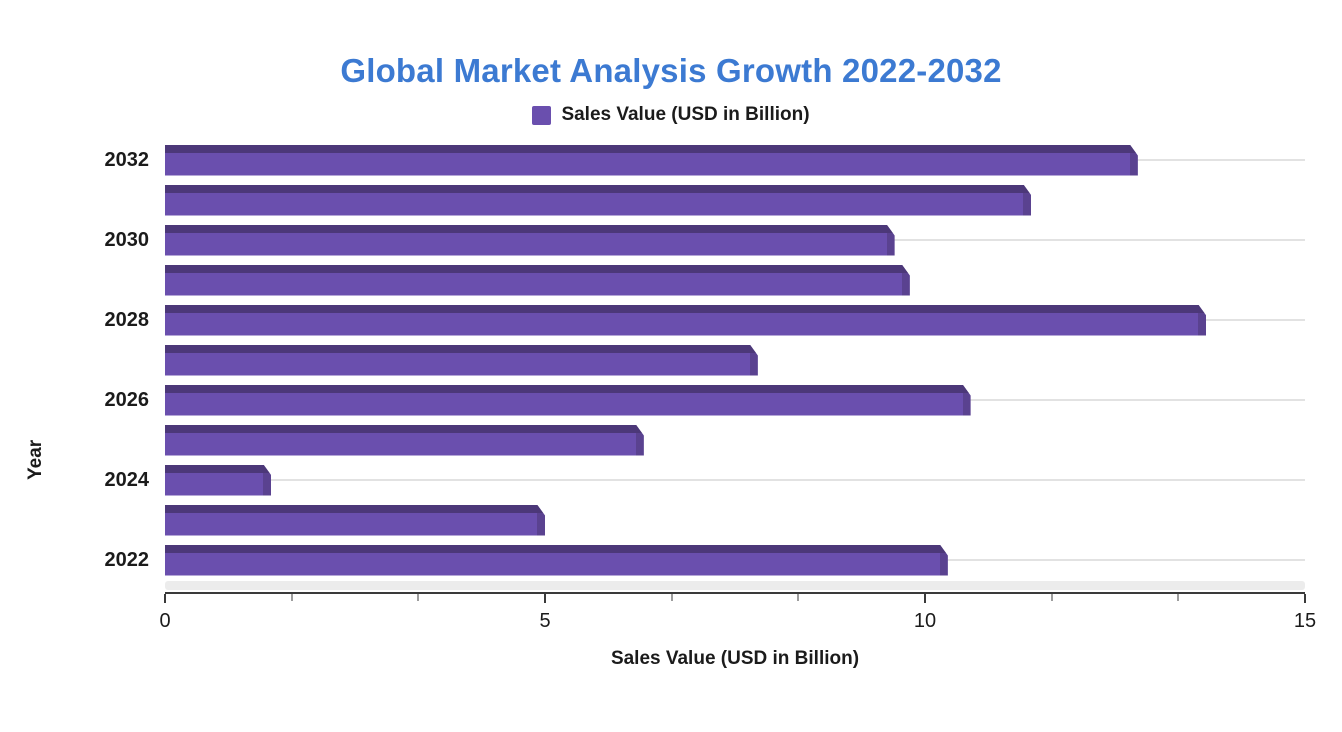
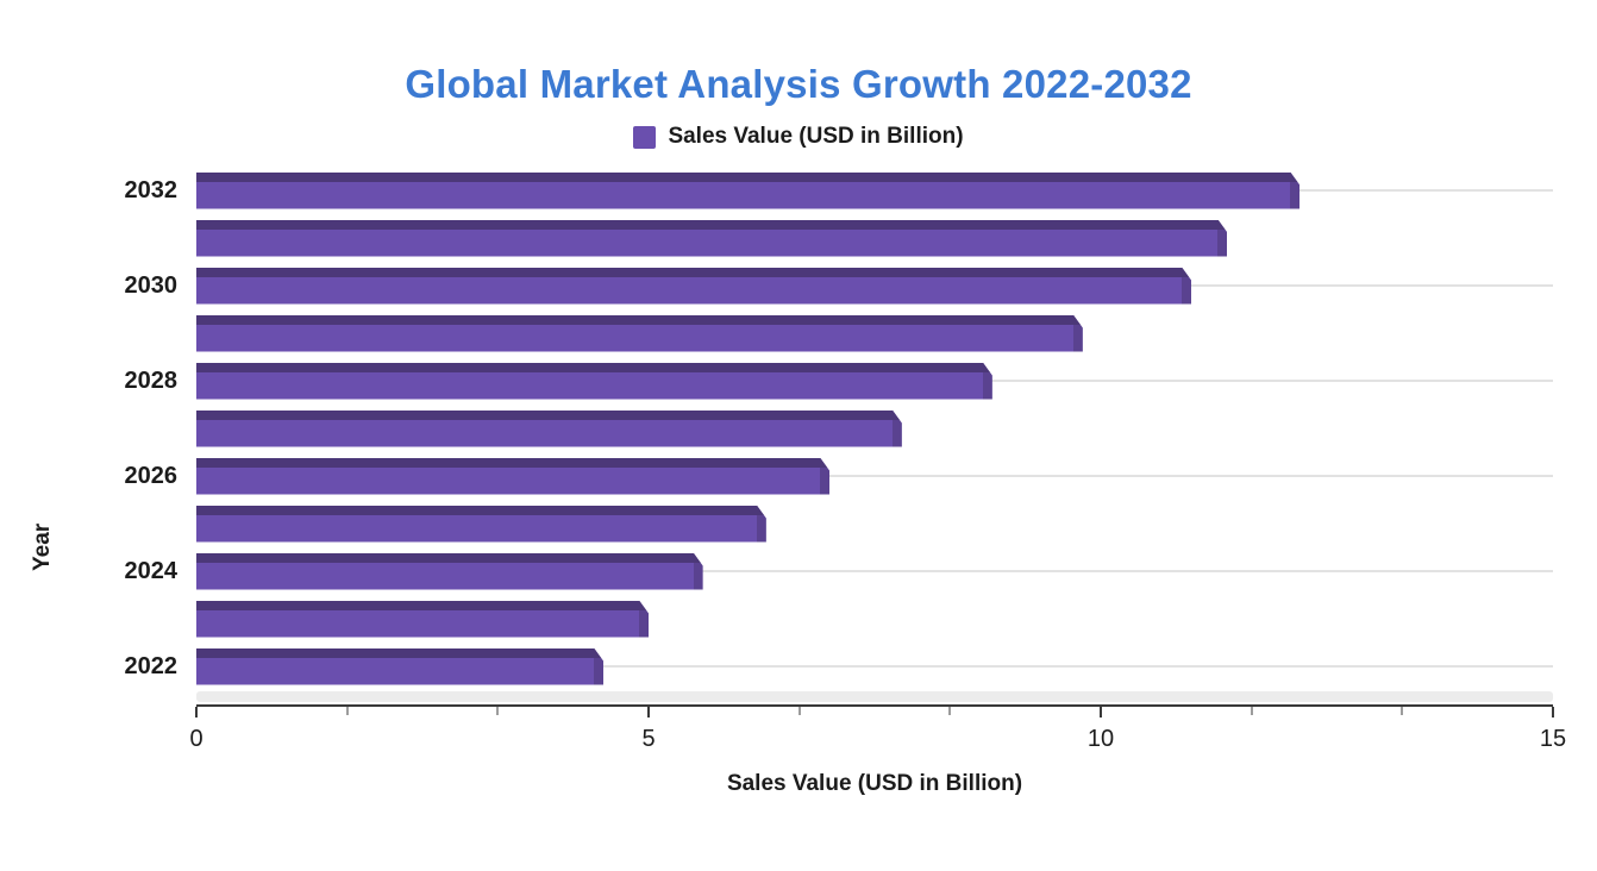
2032: 12.8 -> 12.2
2030: 9.6 -> 11.0
2028: 13.7 -> 8.8
2026: 10.6 -> 7.0
2024: 1.4 -> 5.6
2022: 10.3 -> 4.5
